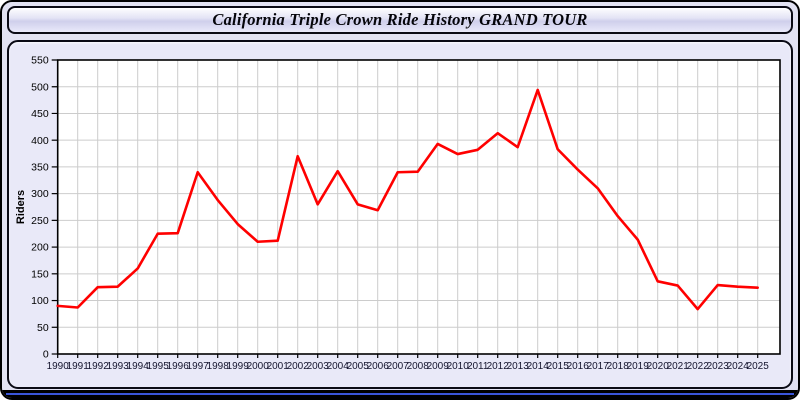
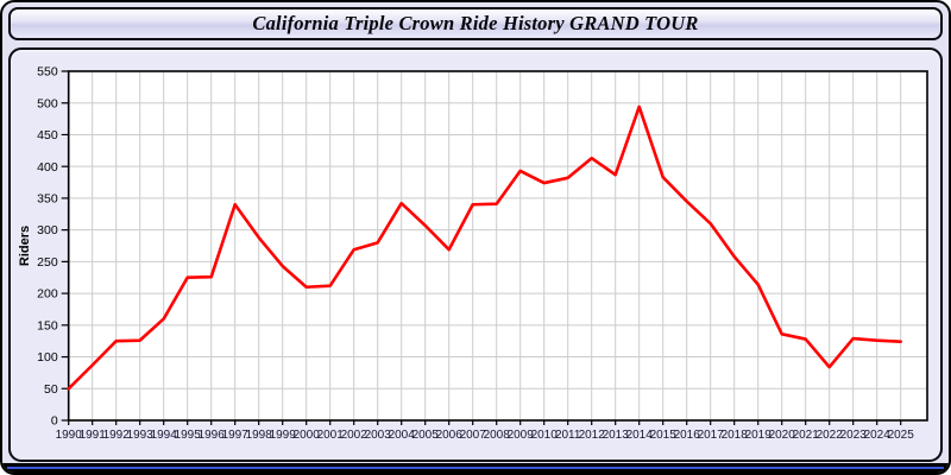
1990: 90 -> 50
2002: 370 -> 270
2005: 280 -> 310
